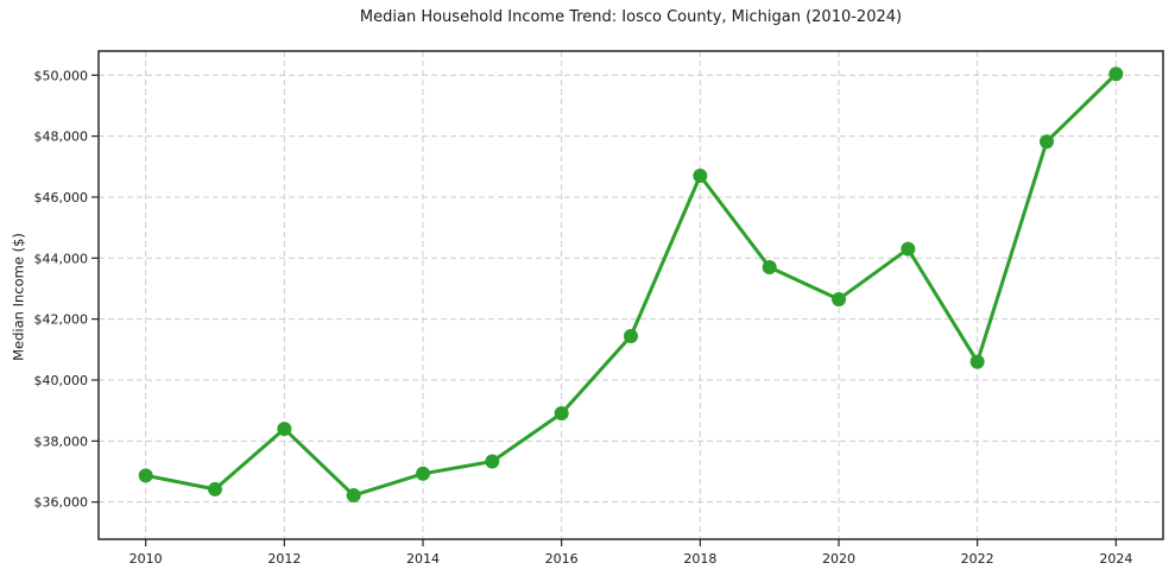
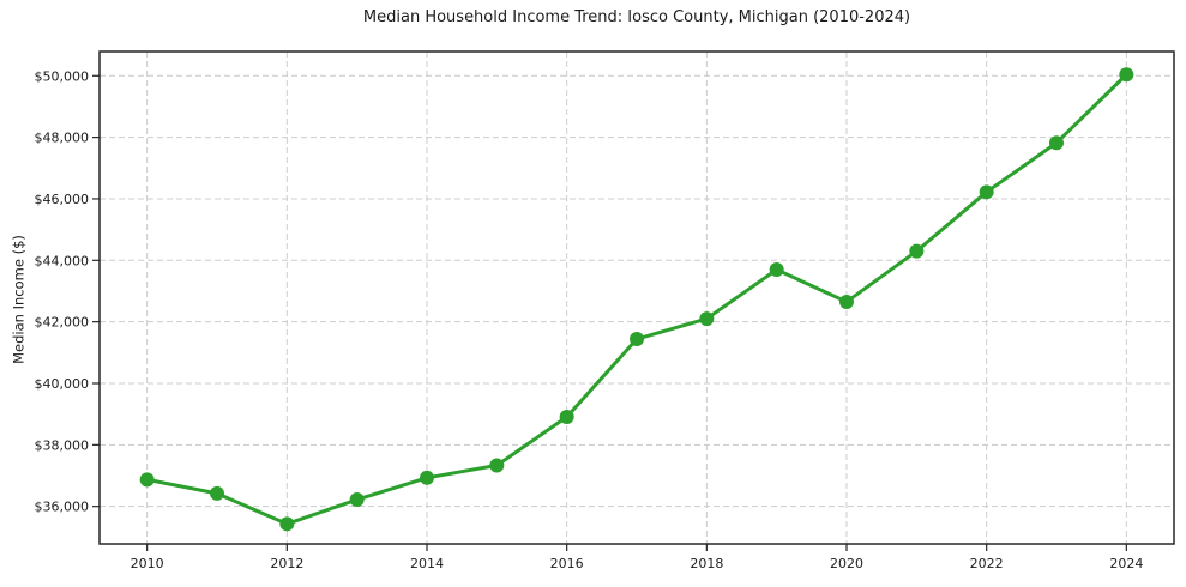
2012: $38400 -> $35400
2018: $46700 -> $42100
2022: $40600 -> $46200
